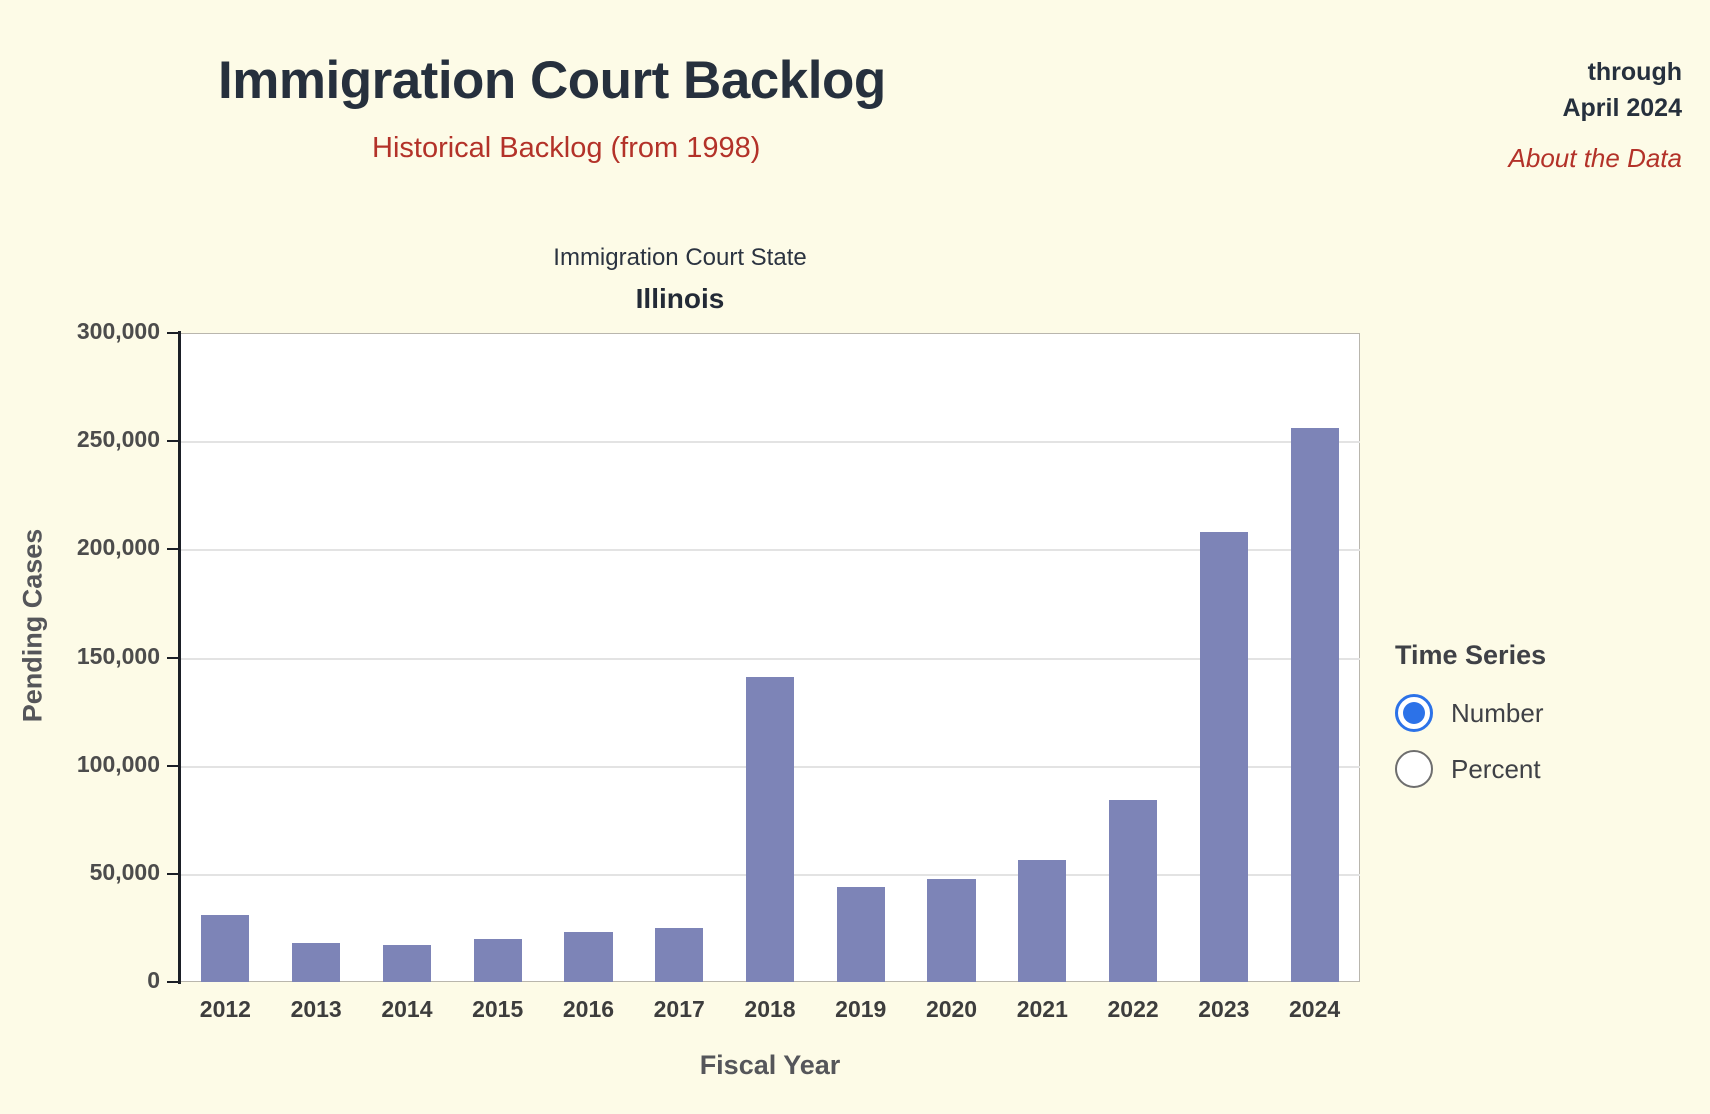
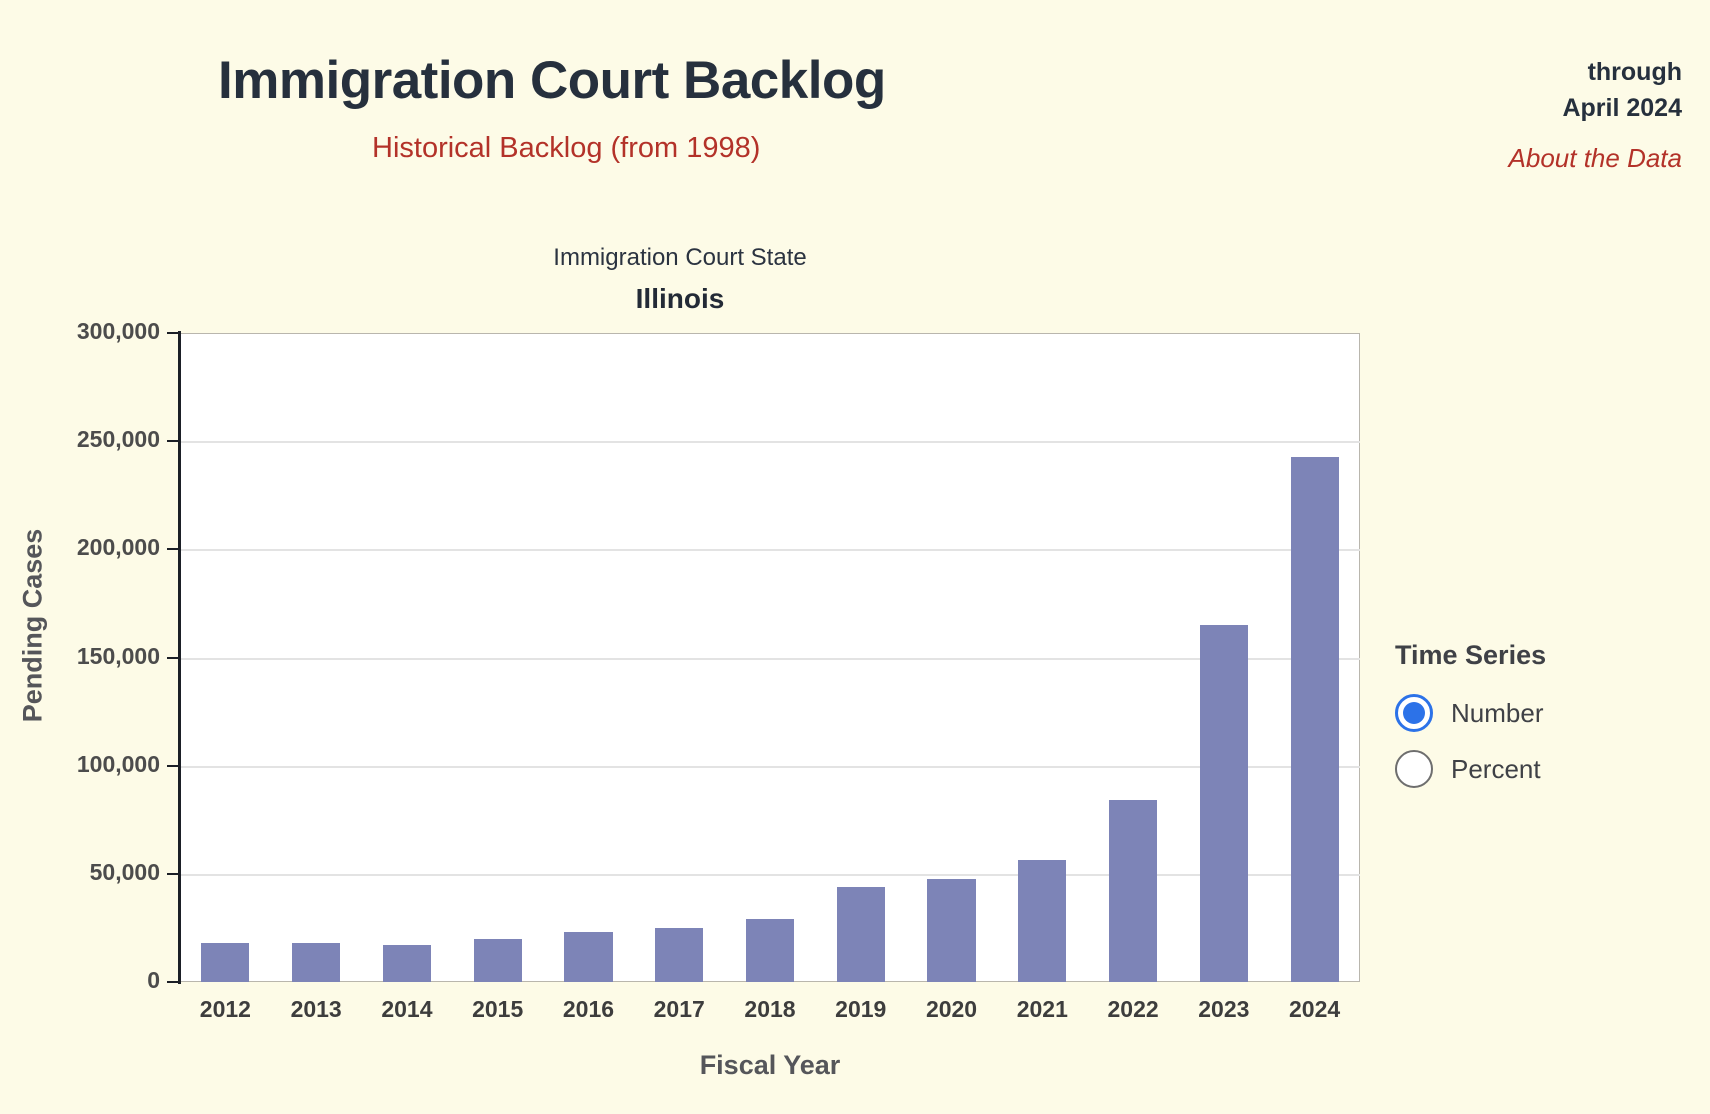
2012: 31000 -> 18000
2018: 141000 -> 29000
2023: 208000 -> 165000
2024: 256000 -> 242000
